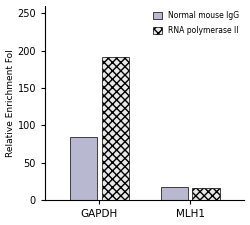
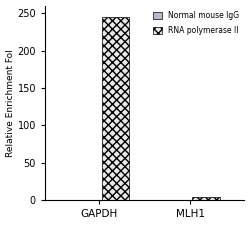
Normal mouse IgG/GAPDH: 84 -> 1
RNA polymerase II/GAPDH: 192 -> 245
Normal mouse IgG/MLH1: 18 -> 1
RNA polymerase II/MLH1: 16 -> 5
